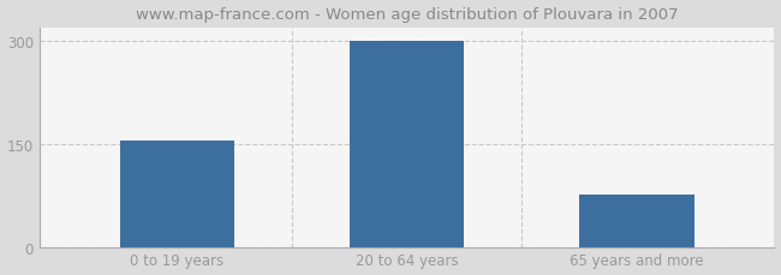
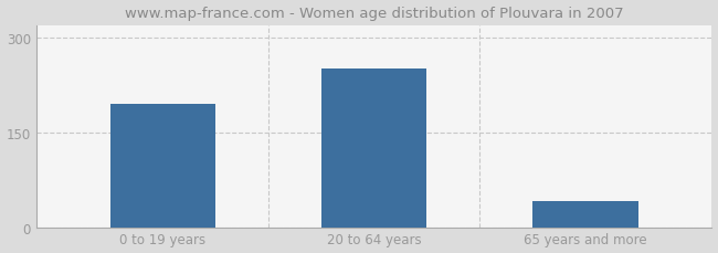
0 to 19 years: 155 -> 196
20 to 64 years: 301 -> 252
65 years and more: 77 -> 42
